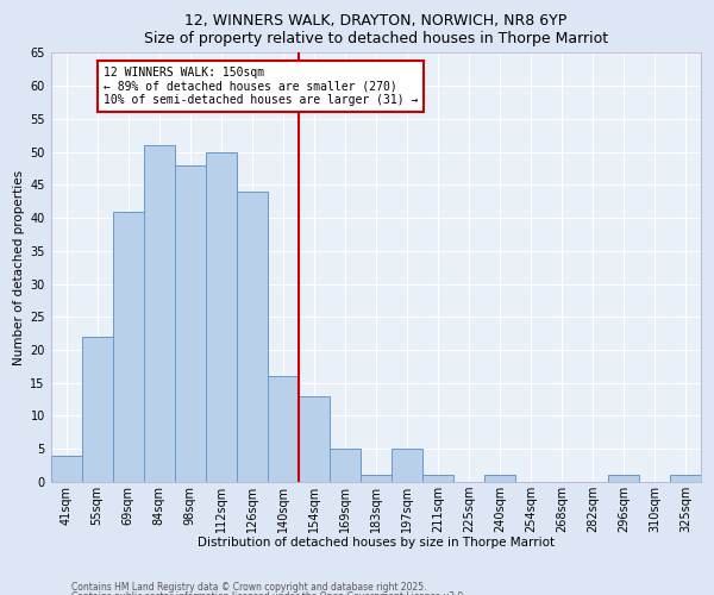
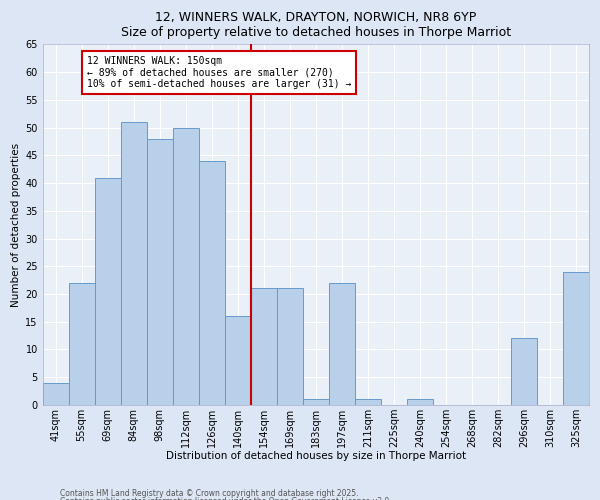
154sqm: 13 -> 21
169sqm: 5 -> 21
197sqm: 5 -> 22
296sqm: 1 -> 12
325sqm: 1 -> 24
